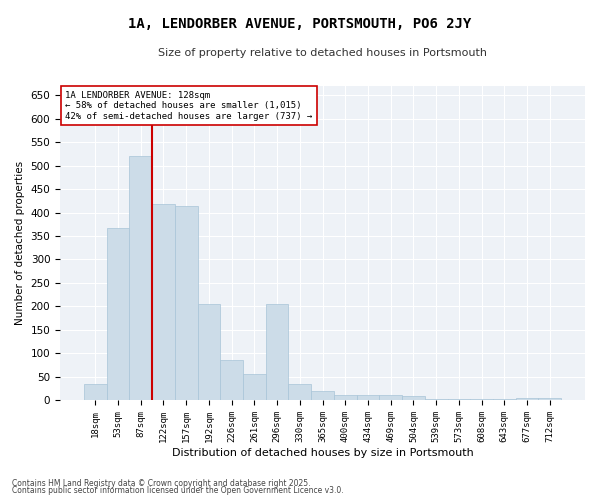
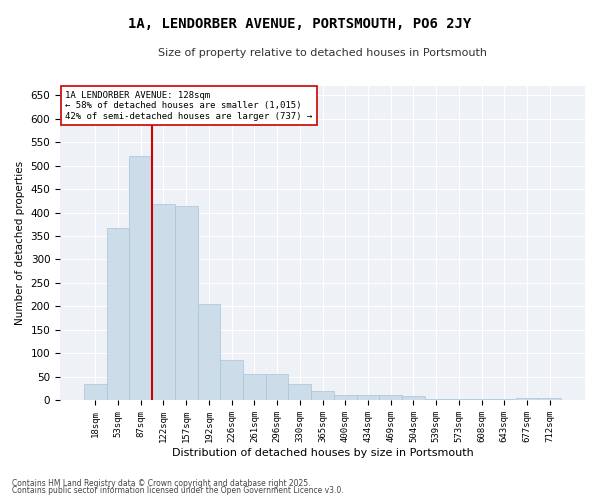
296sqm: 205 -> 55
